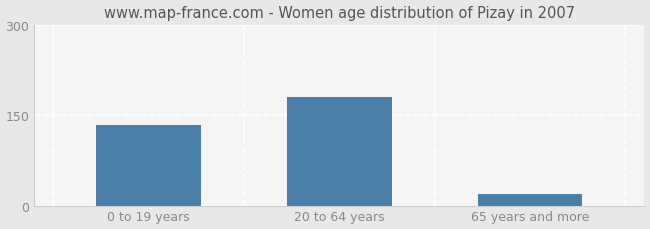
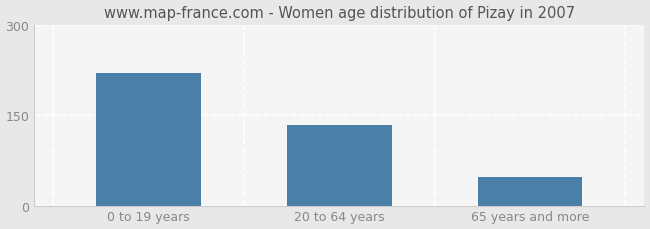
0 to 19 years: 133 -> 220
20 to 64 years: 181 -> 134
65 years and more: 20 -> 48
